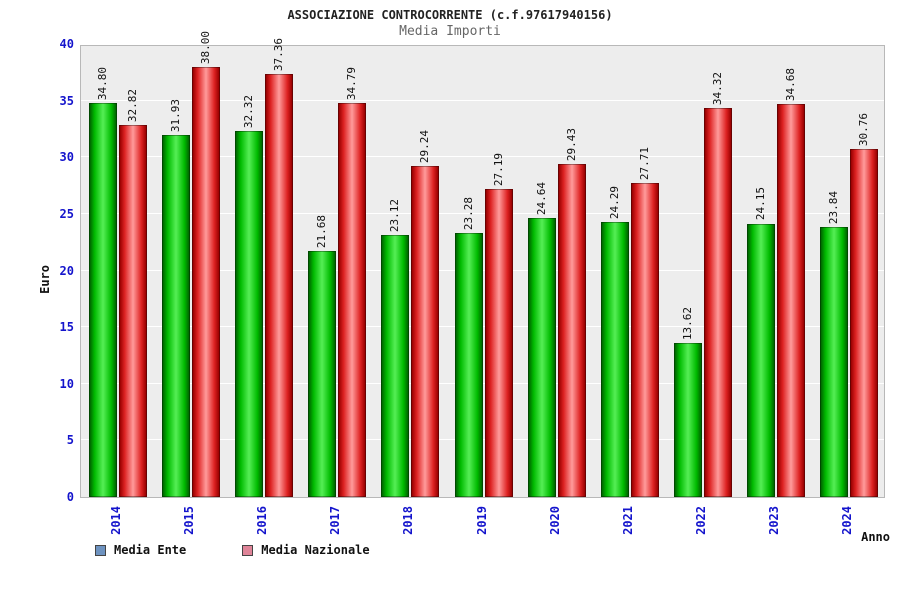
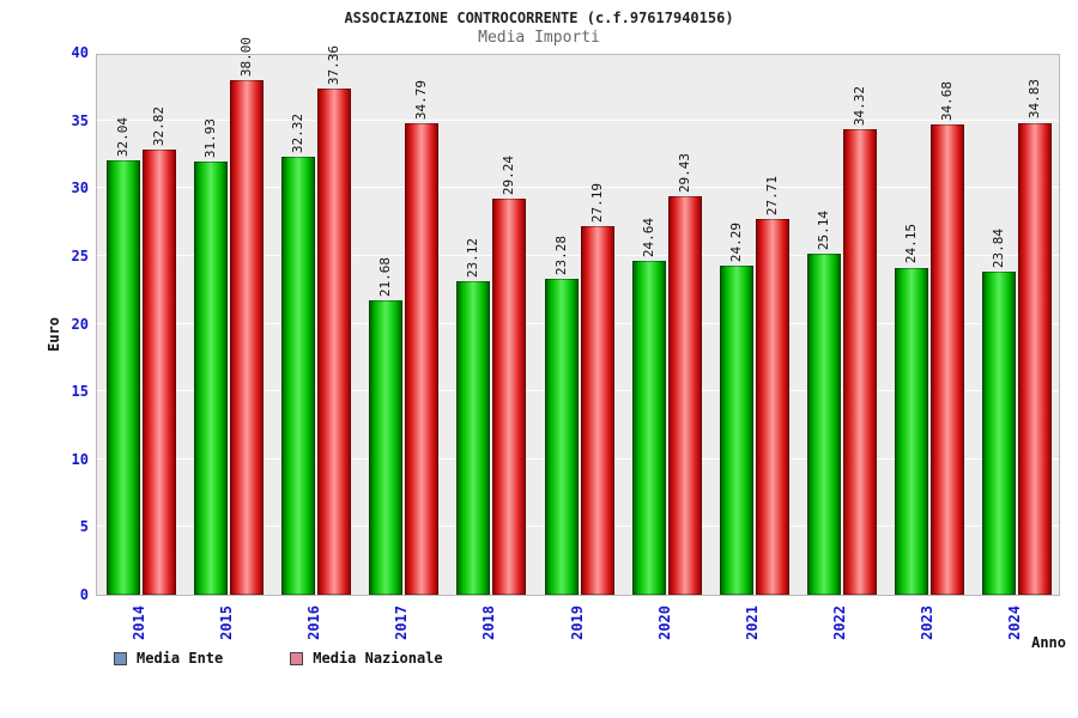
Media Ente/2014: 34.80 -> 32.04
Media Ente/2022: 13.62 -> 25.14
Media Nazionale/2024: 30.76 -> 34.83
